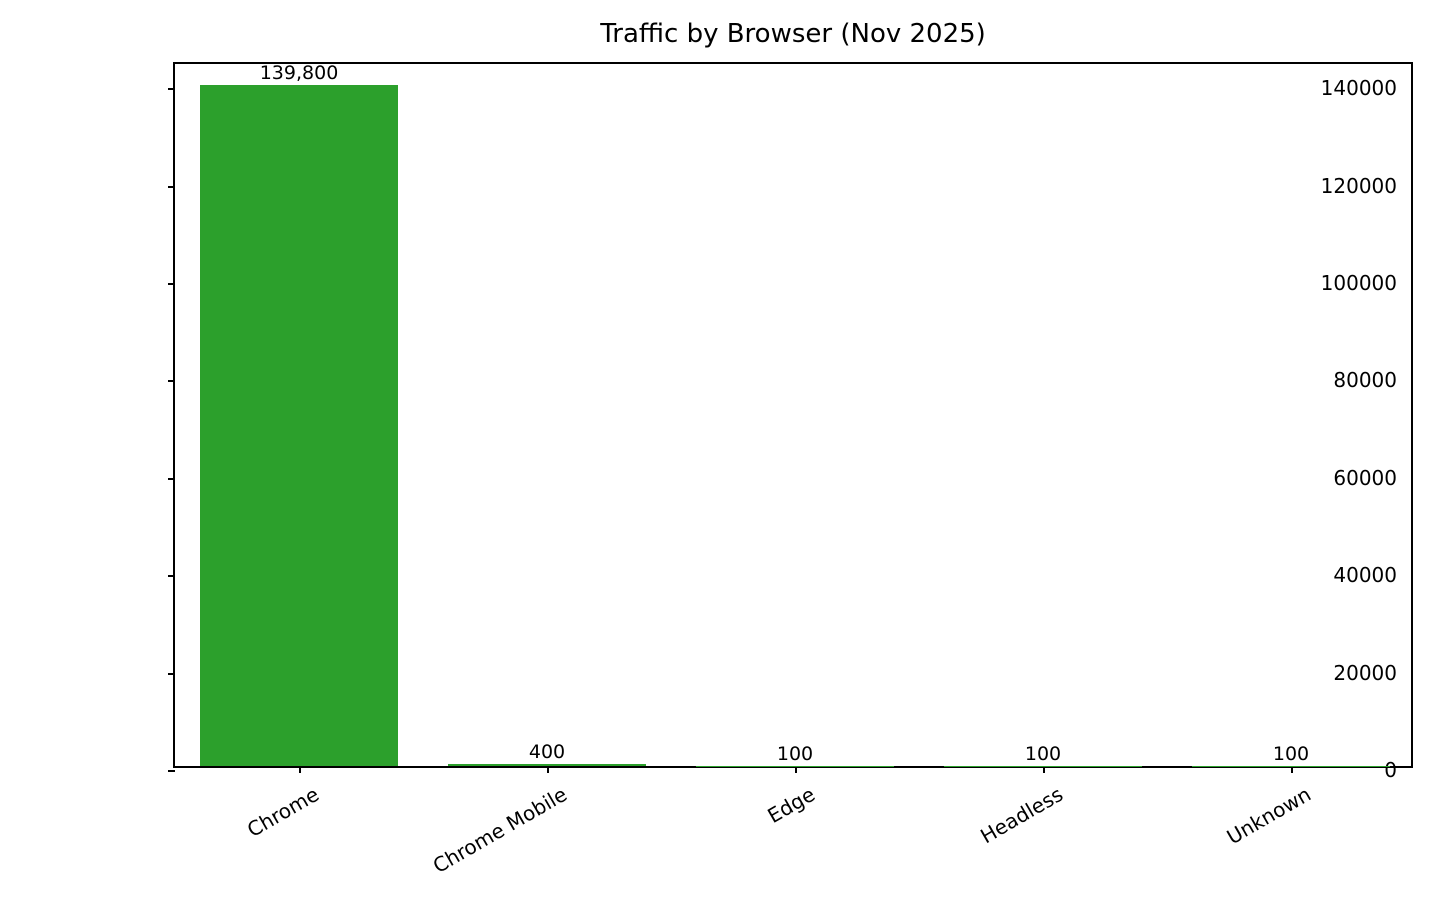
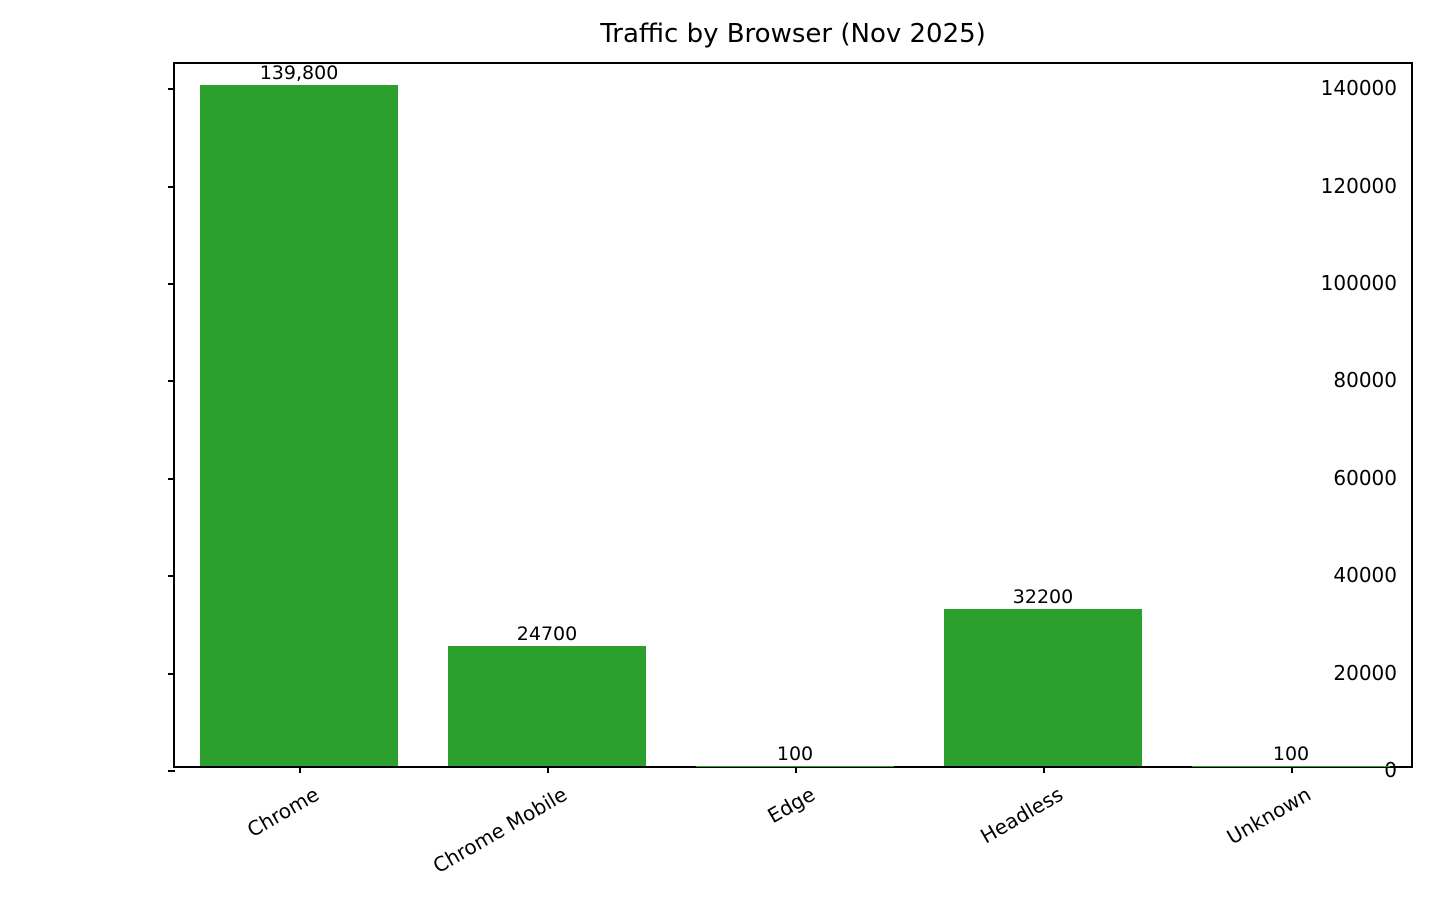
Chrome Mobile: 400 -> 24700
Headless: 100 -> 32200
